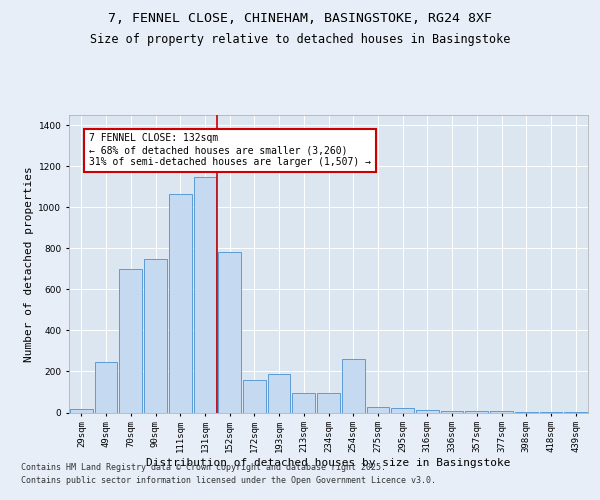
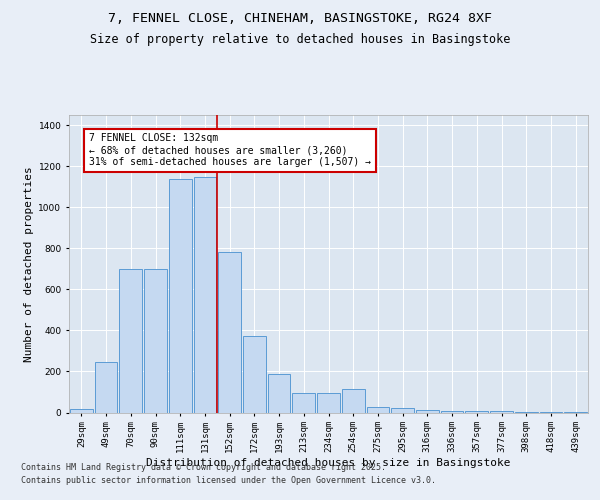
90sqm: 750 -> 700
111sqm: 1065 -> 1140
172sqm: 160 -> 375
254sqm: 260 -> 115
